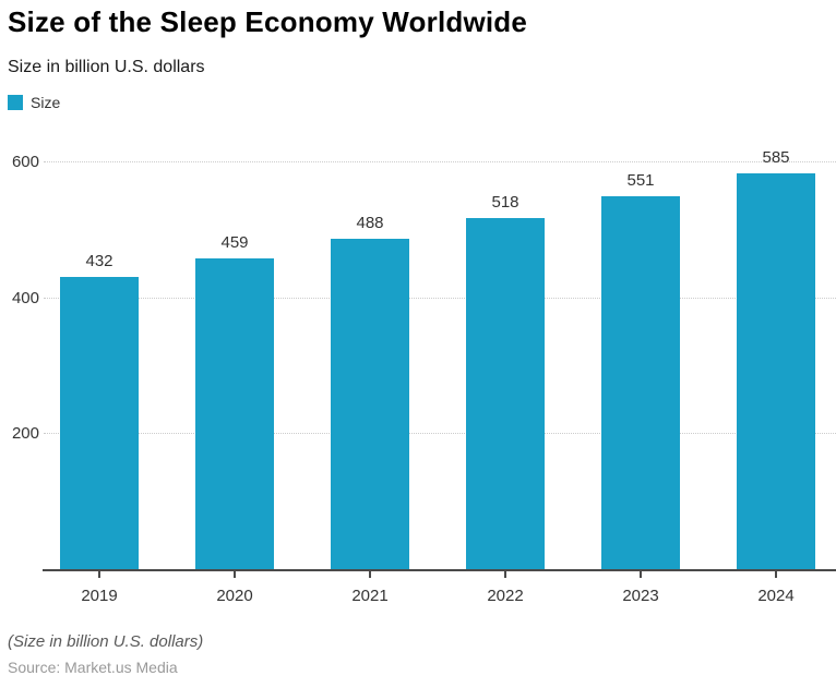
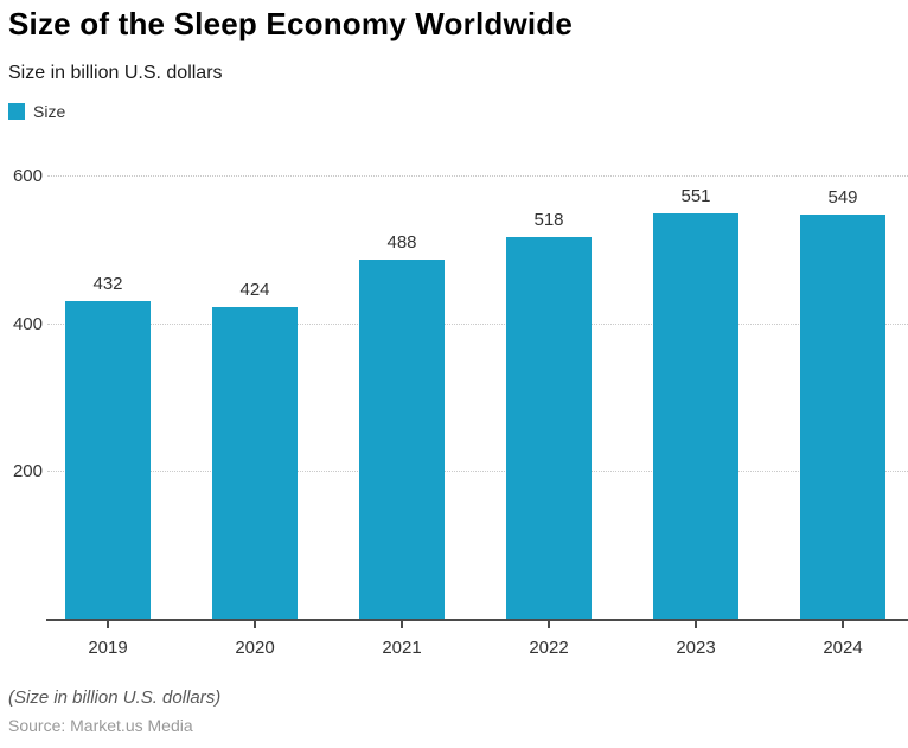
2020: 459 -> 424
2024: 585 -> 549
